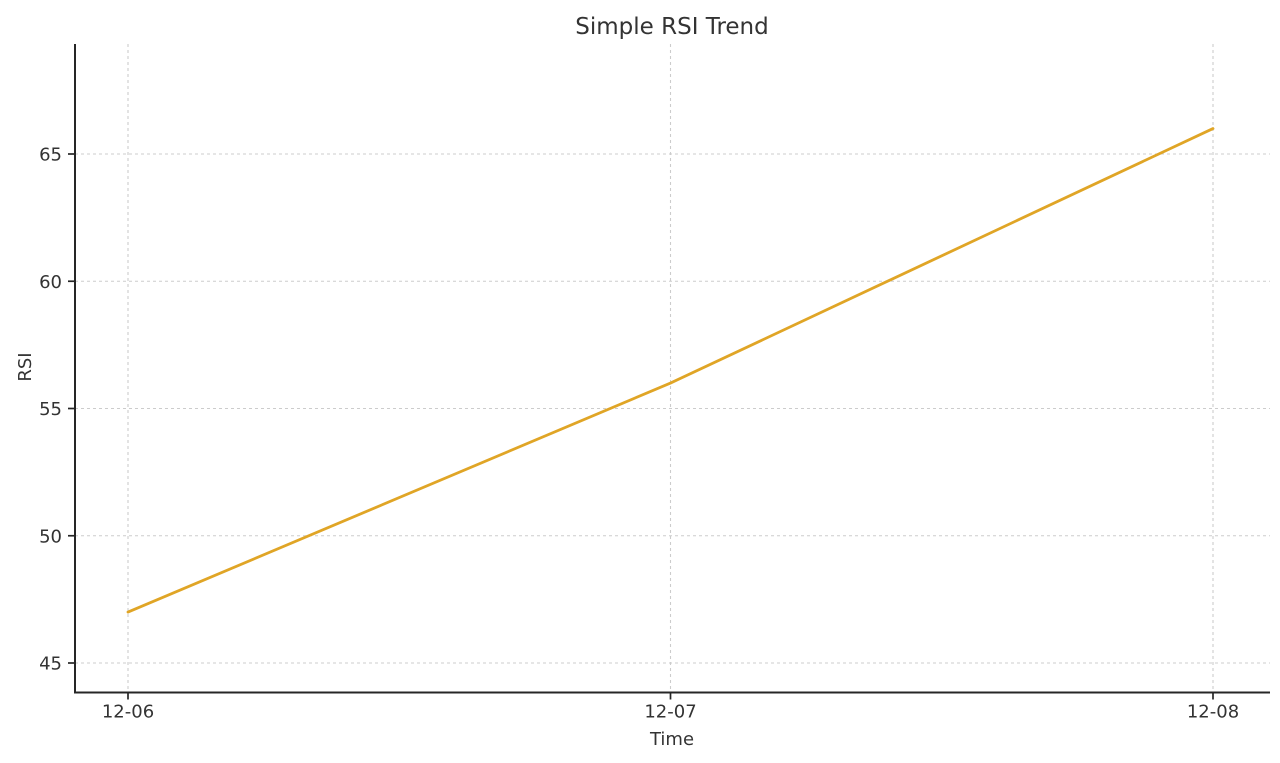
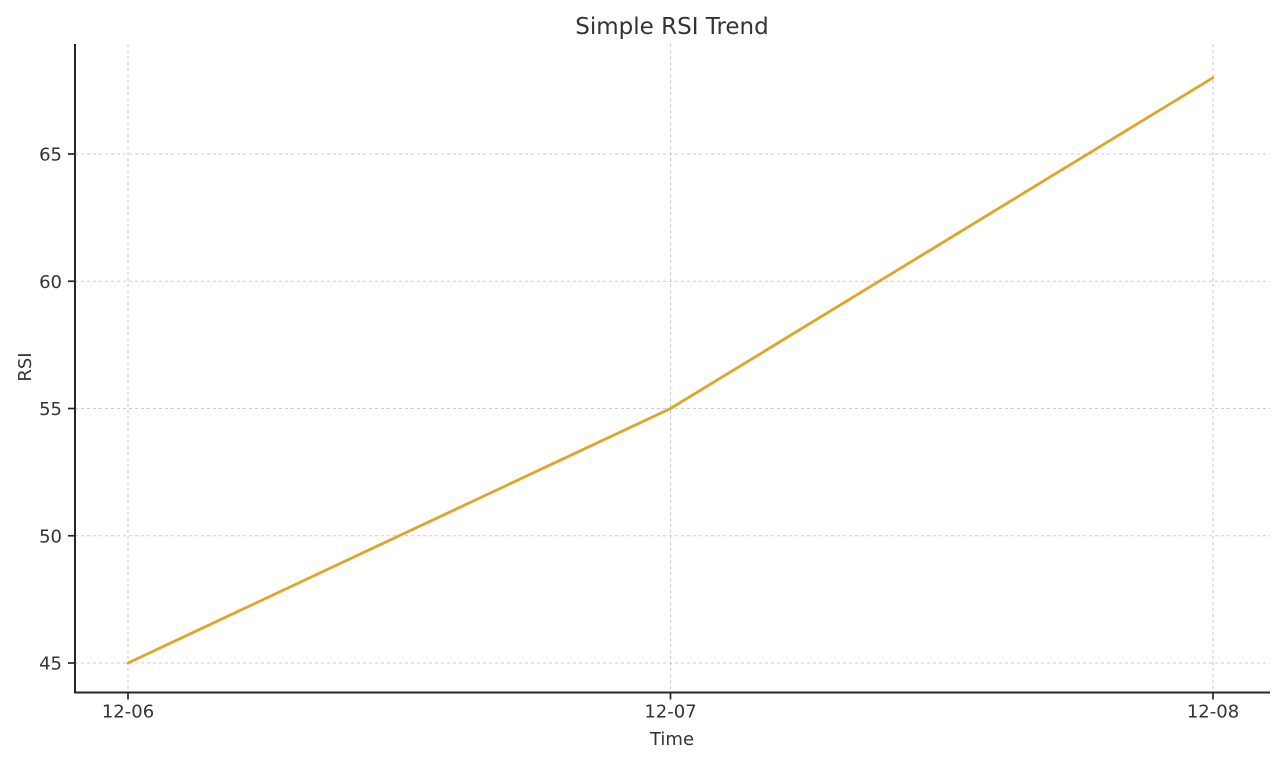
12-06: 47 -> 45
12-07: 56 -> 55
12-08: 66 -> 68
